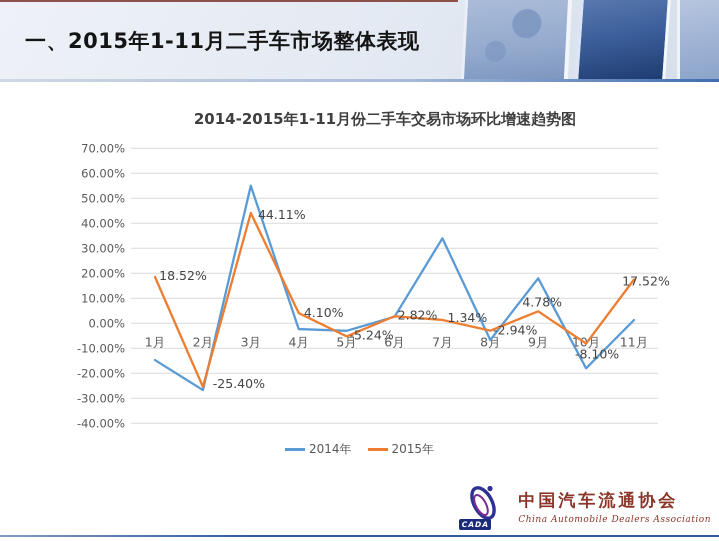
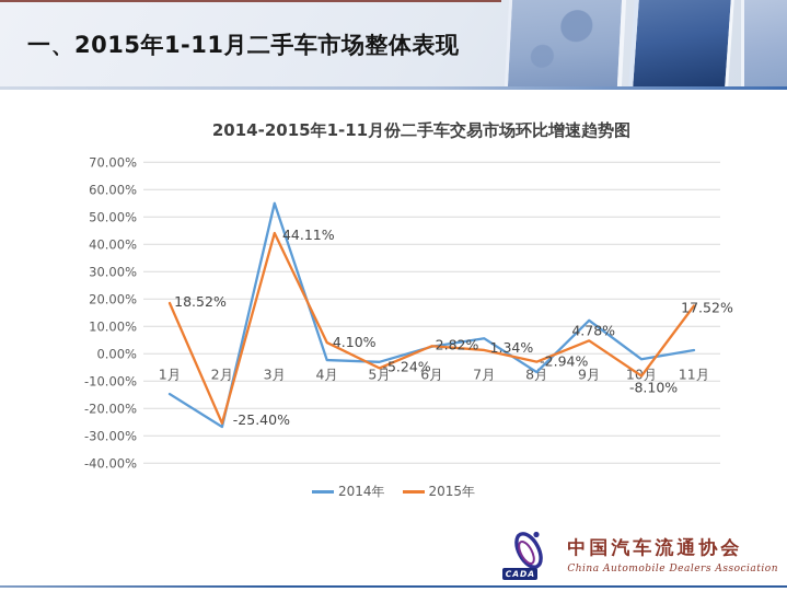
2014年/7月: 34% -> 6%
2014年/9月: 18% -> 12%
2014年/10月: -18% -> -2%
